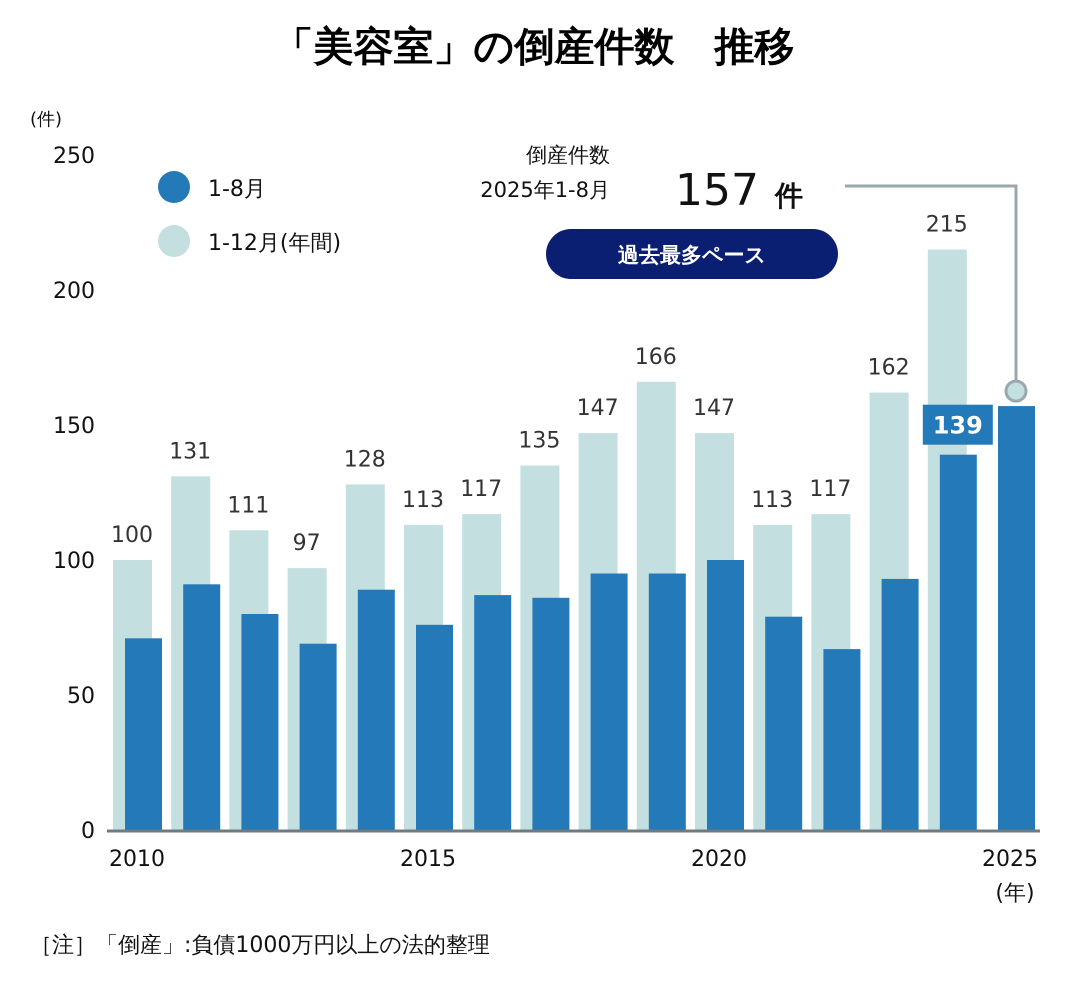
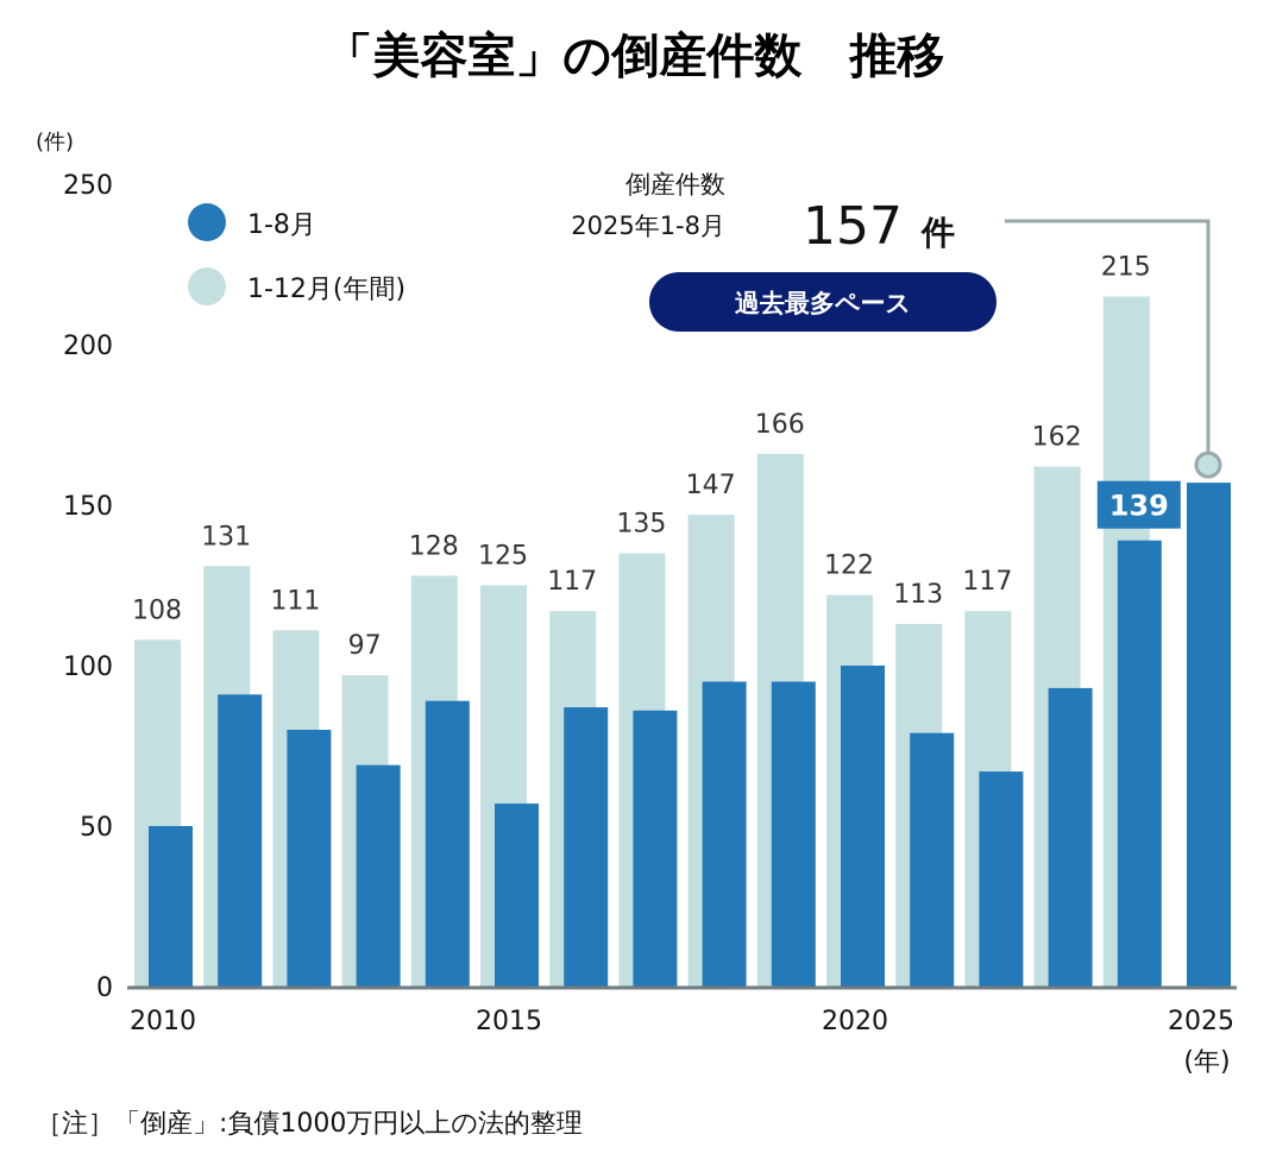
1-8月/2010: 71 -> 50
1-12月(年間)/2010: 100 -> 108
1-8月/2015: 76 -> 57
1-12月(年間)/2015: 113 -> 125
1-12月(年間)/2020: 147 -> 122
